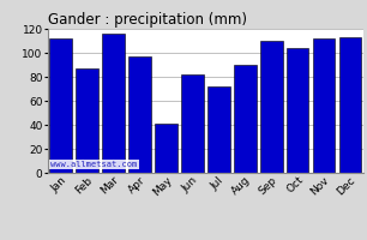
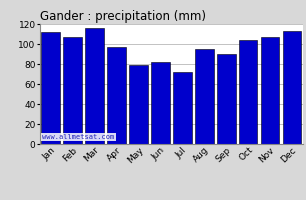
Feb: 87 -> 107
May: 41 -> 79
Aug: 90 -> 95
Sep: 110 -> 90
Nov: 112 -> 107
